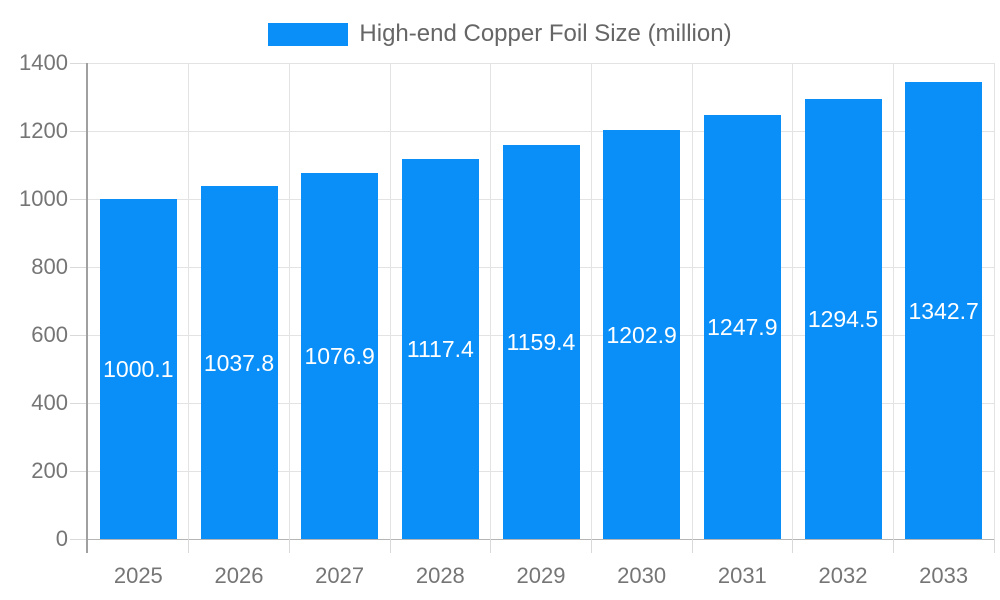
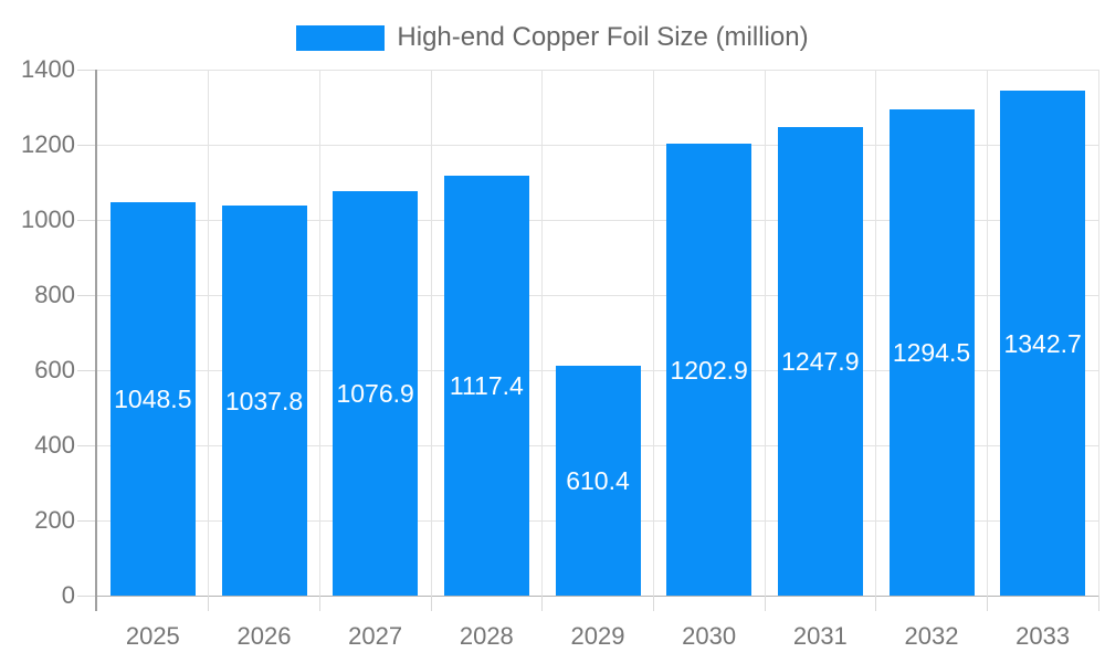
2025: 1000.1 -> 1048.5
2029: 1159.4 -> 610.4
